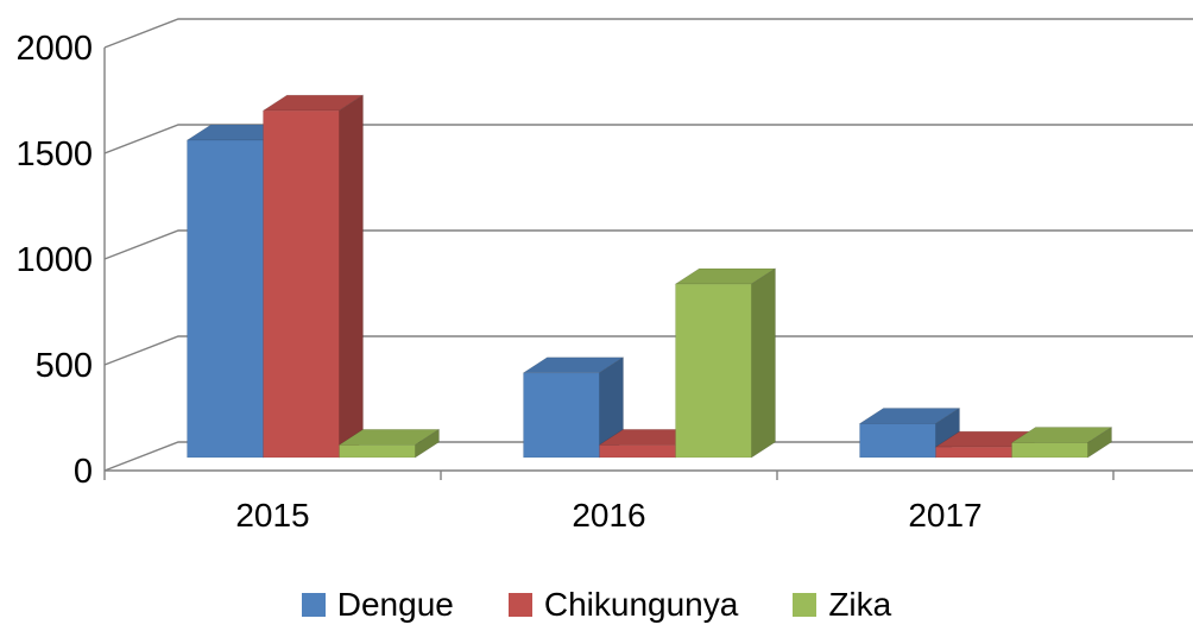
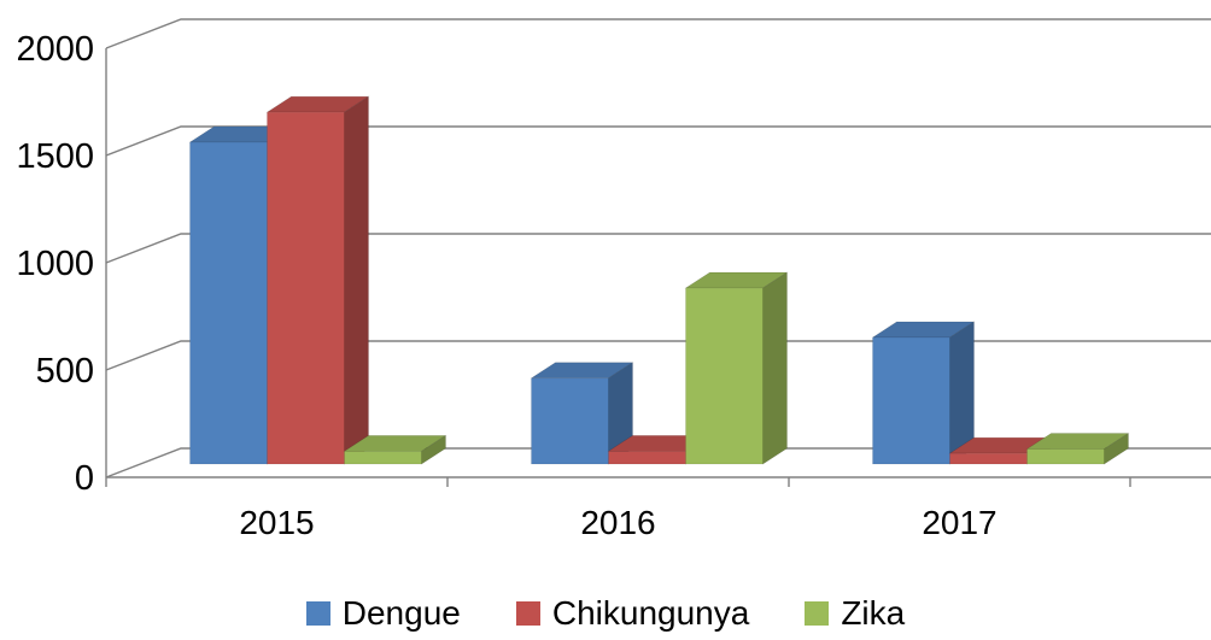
Dengue/2017: 160 -> 590
